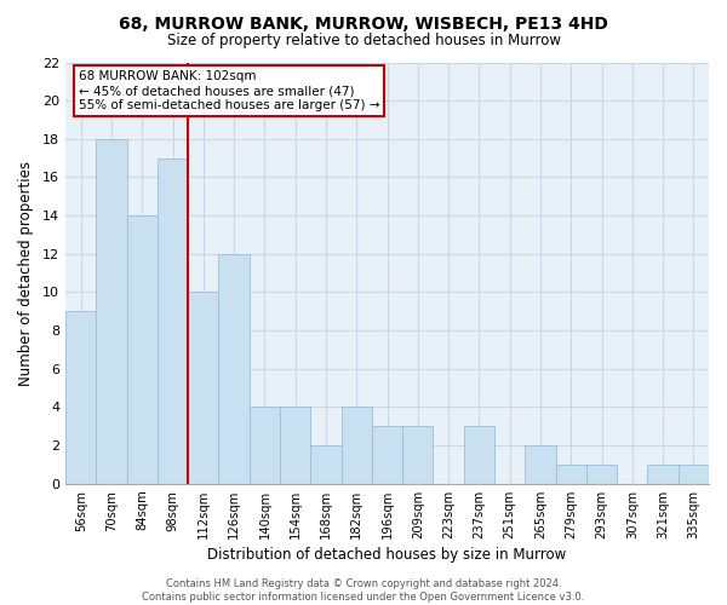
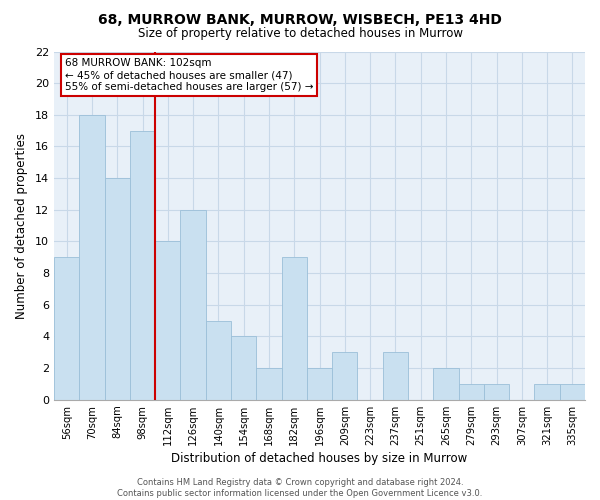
140sqm: 4 -> 5
182sqm: 4 -> 9
196sqm: 3 -> 2
